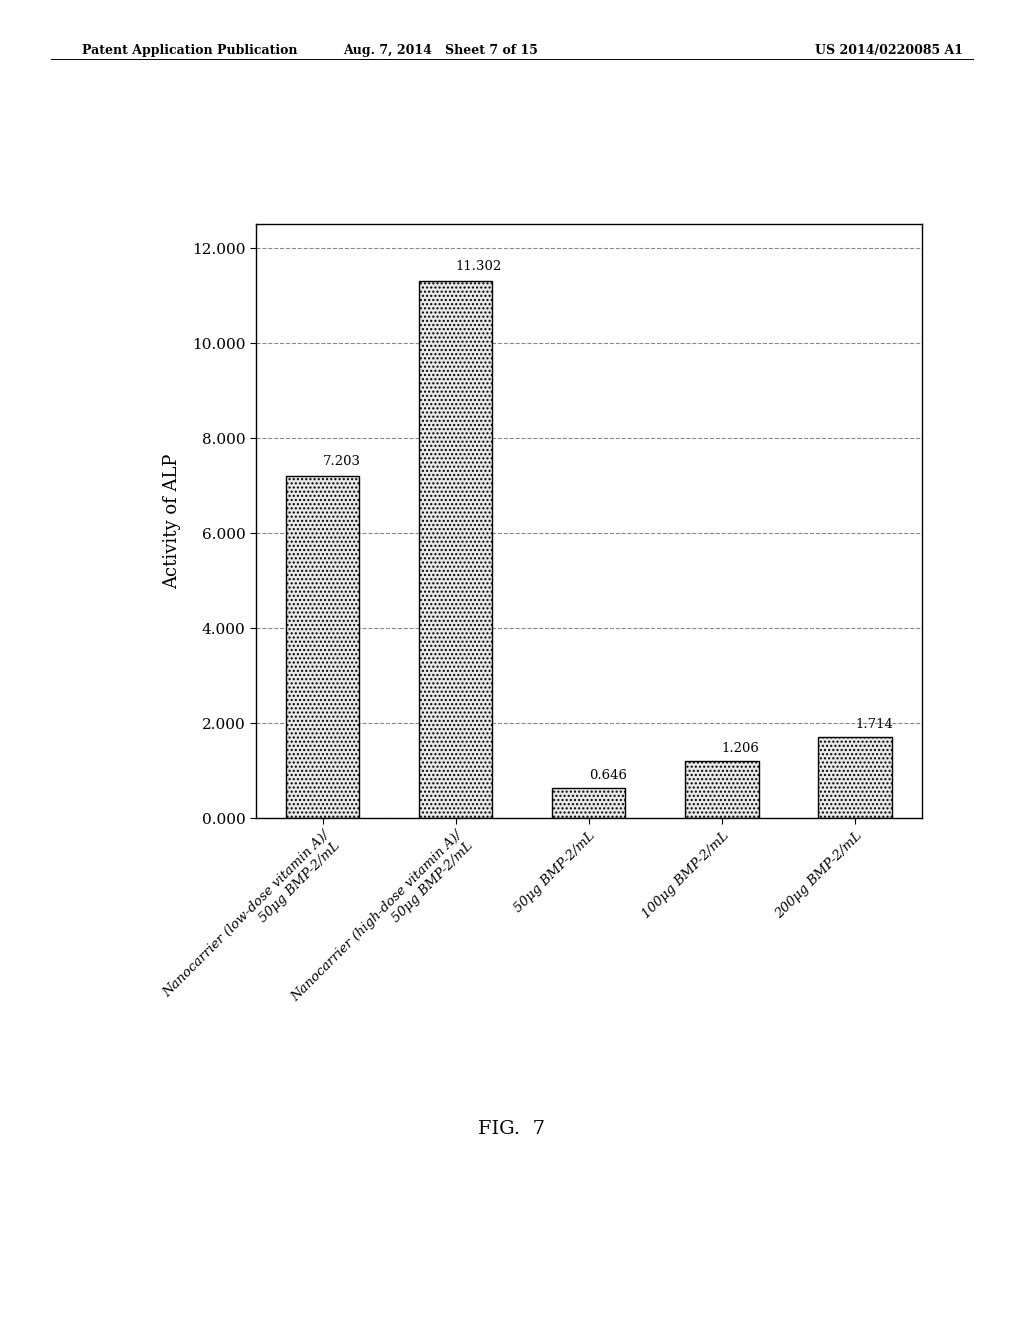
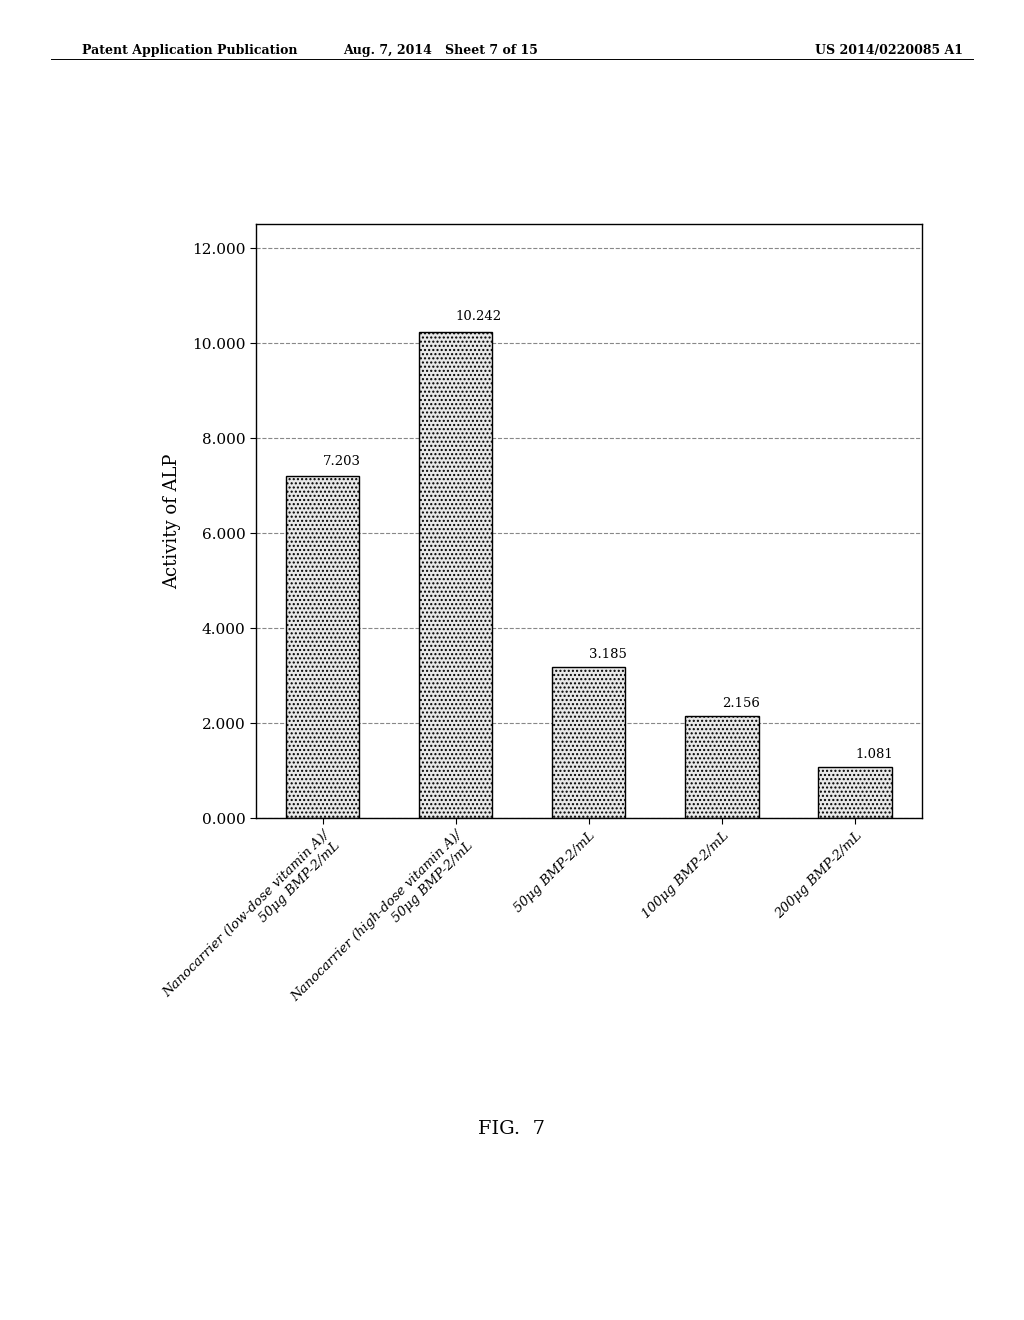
Nanocarrier (high-dose vitamin A)/ 50μg BMP-2/mL: 11.302 -> 10.242
50μg BMP-2/mL: 0.646 -> 3.185
100μg BMP-2/mL: 1.206 -> 2.156
200μg BMP-2/mL: 1.714 -> 1.081
